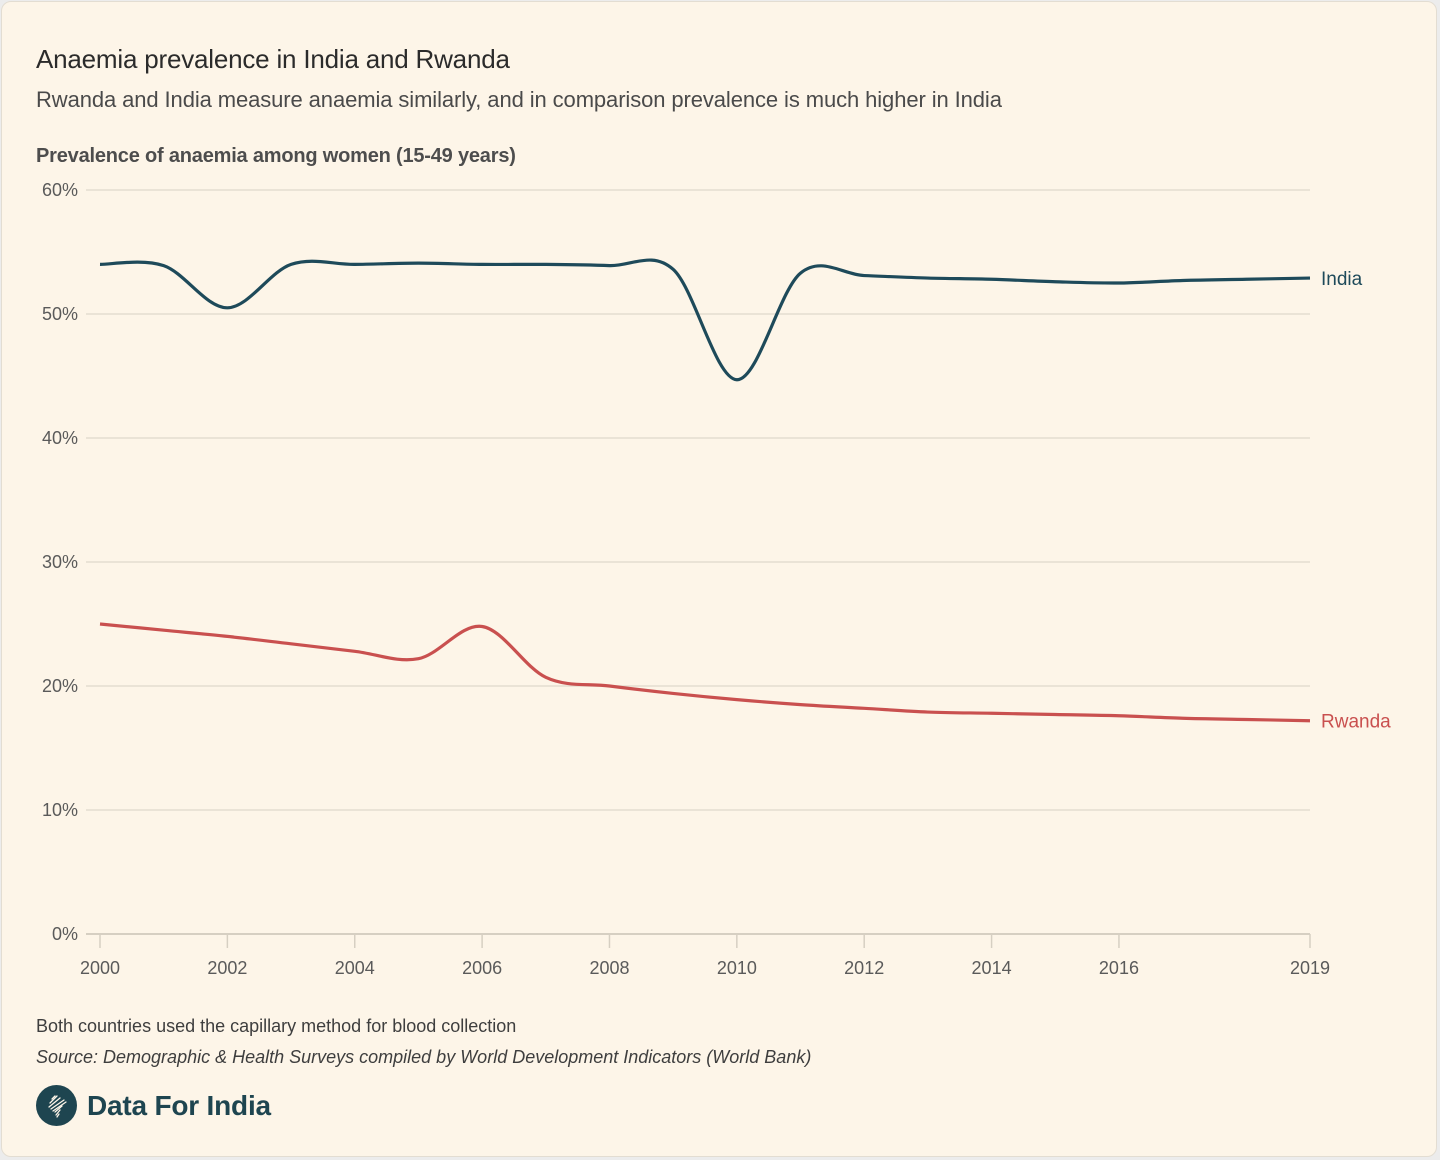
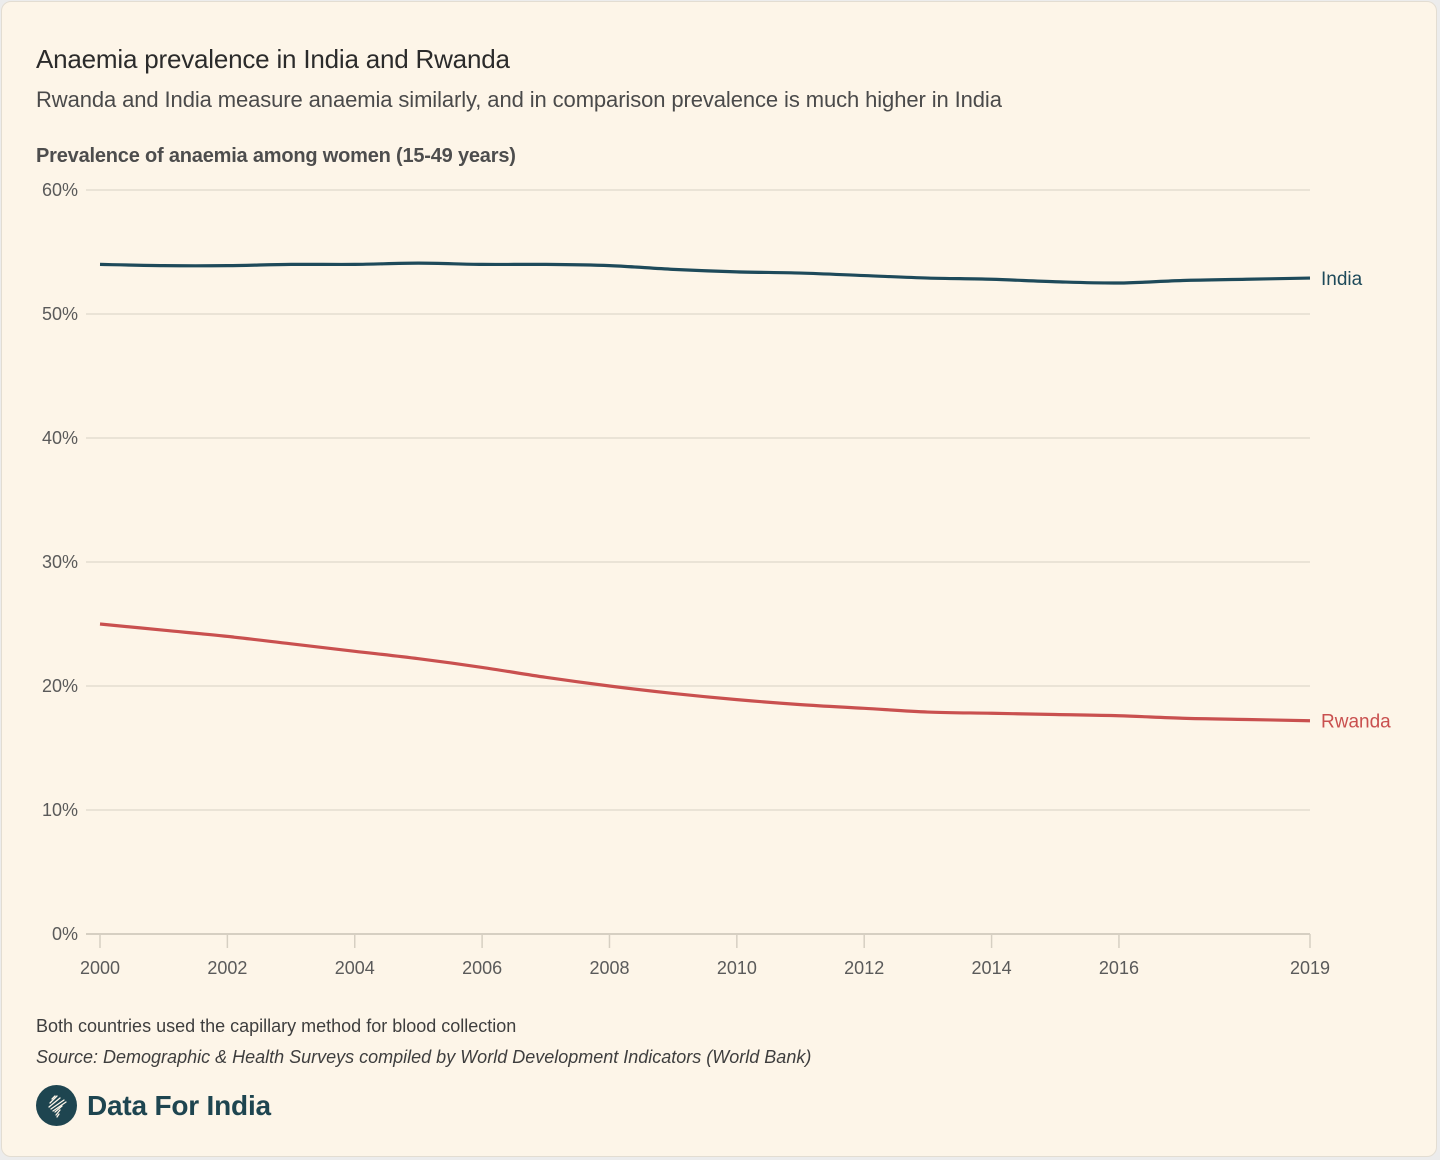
India/2002: 50.5% -> 53.9%
Rwanda/2006: 24.8% -> 21.5%
India/2010: 44.7% -> 53.4%
